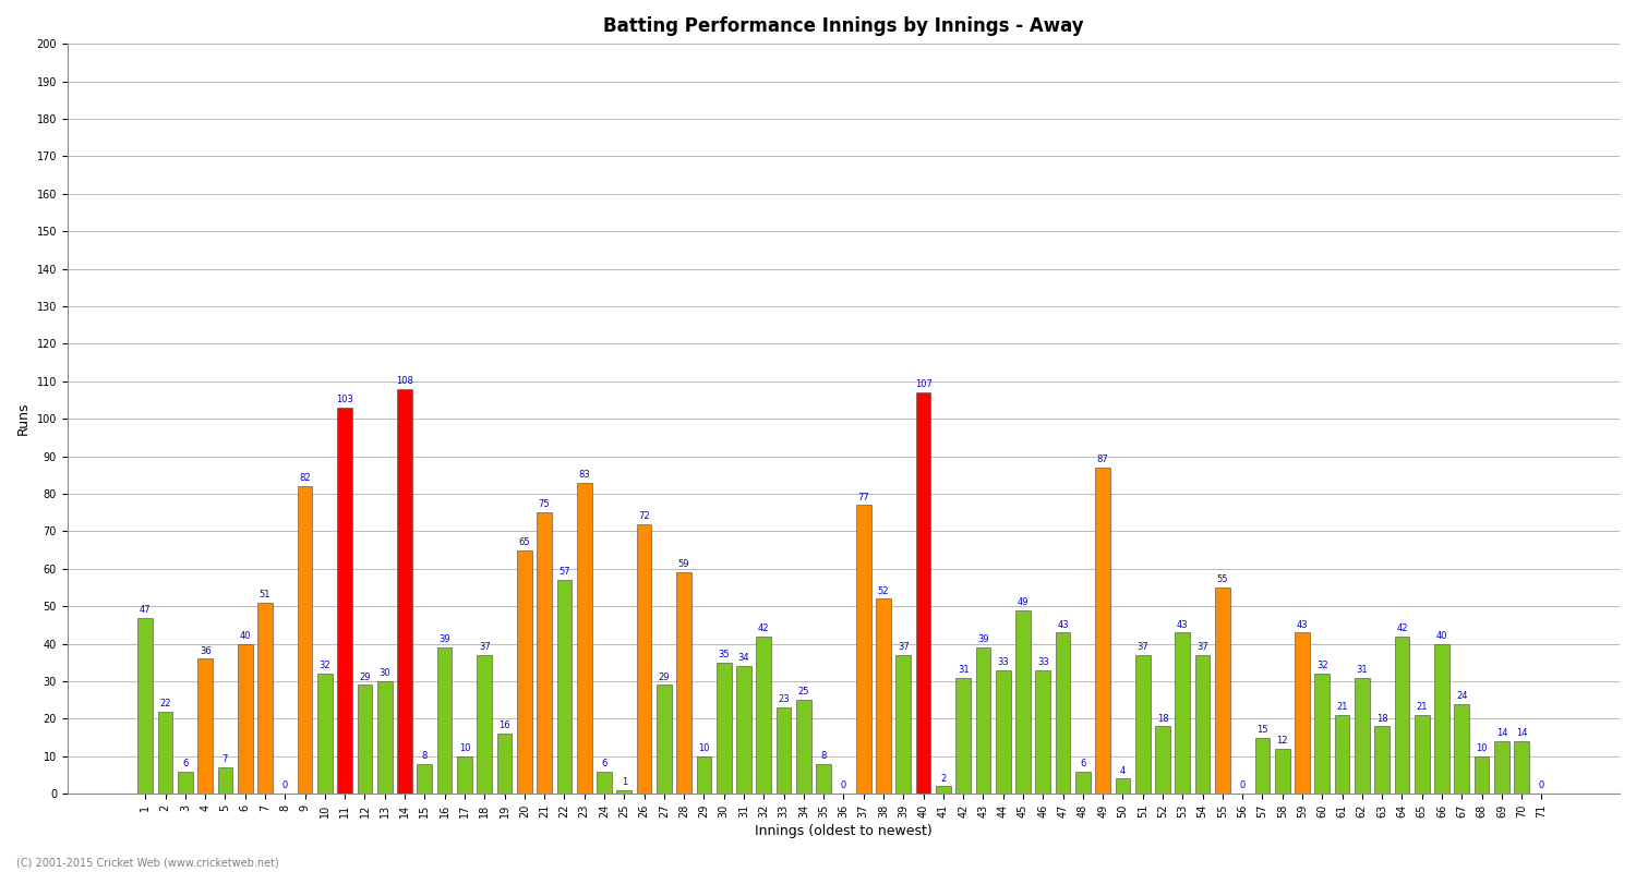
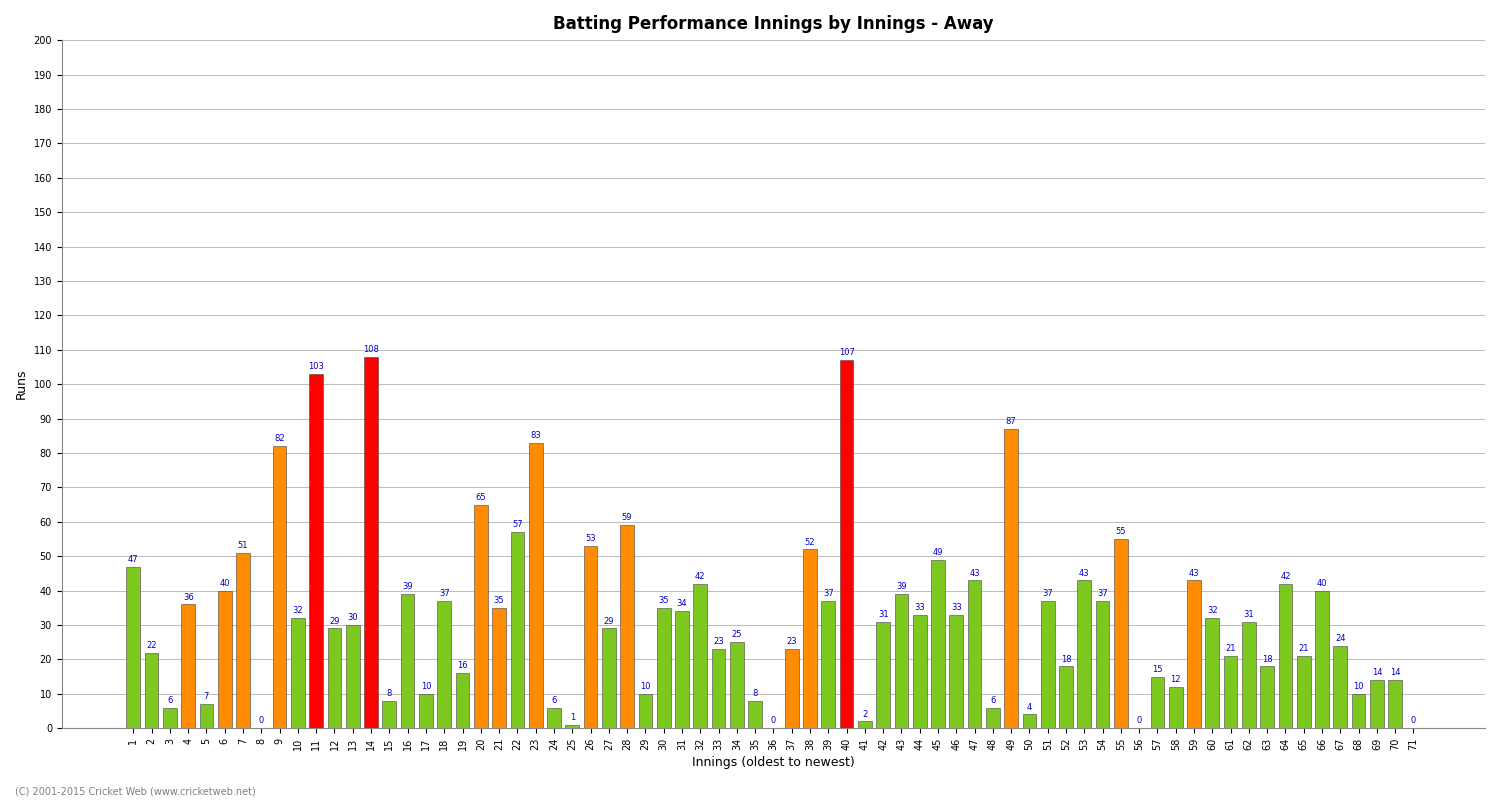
21: 75 -> 35
26: 72 -> 53
37: 77 -> 23
